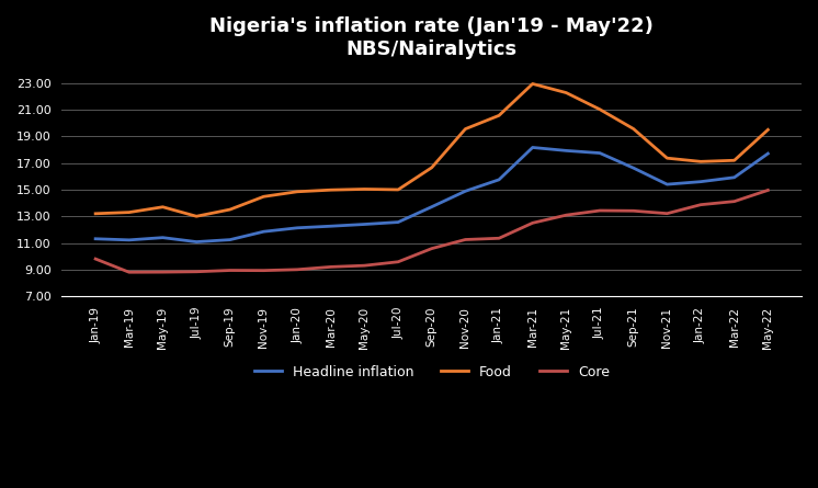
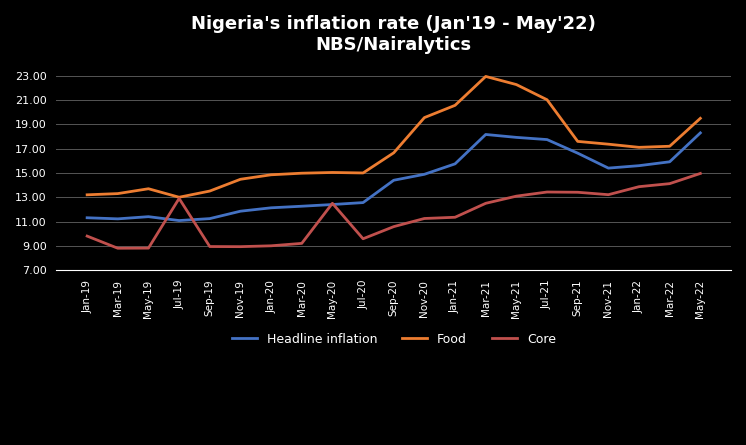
Core/Jul-19: 8.8 -> 12.9
Core/May-20: 9.3 -> 12.5
Headline inflation/Sep-20: 13.7 -> 14.4
Food/Sep-21: 19.6 -> 17.6
Headline inflation/May-22: 17.7 -> 18.3
